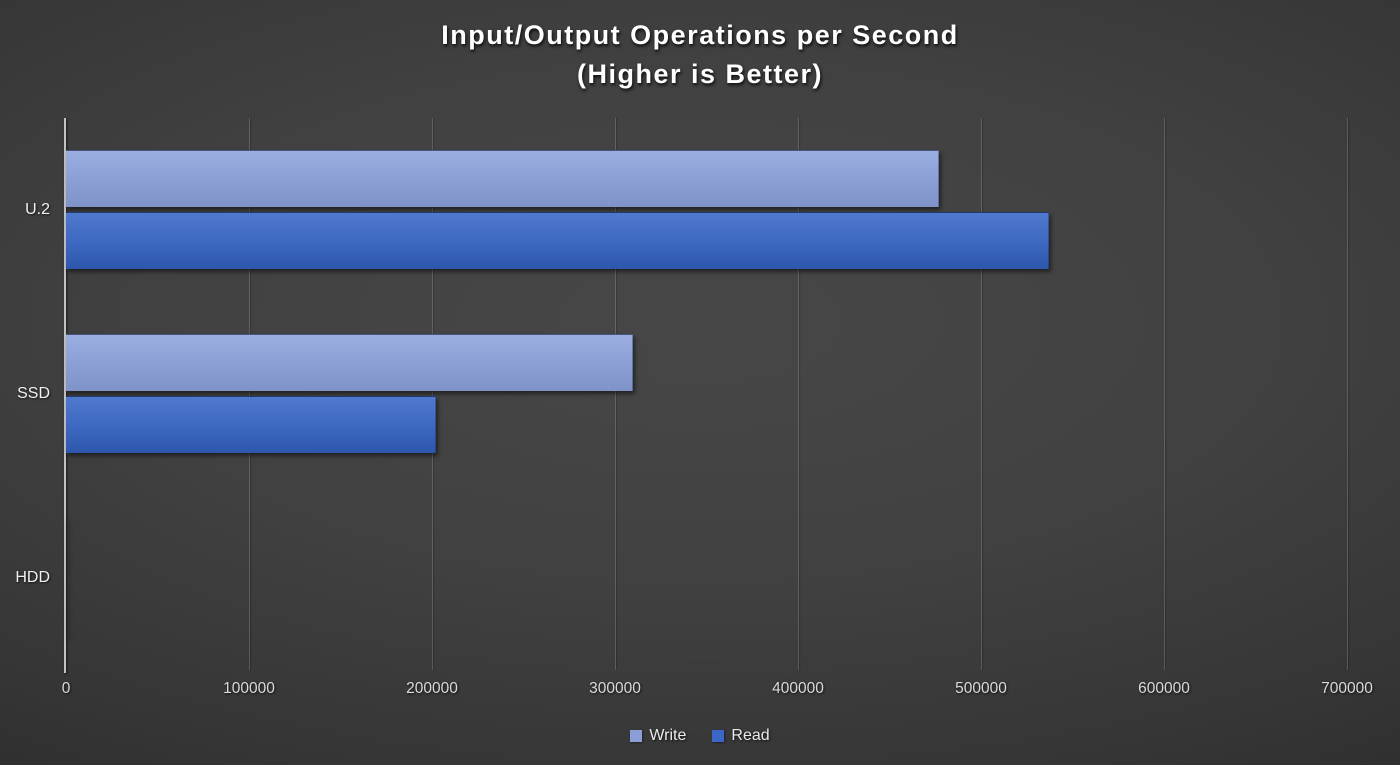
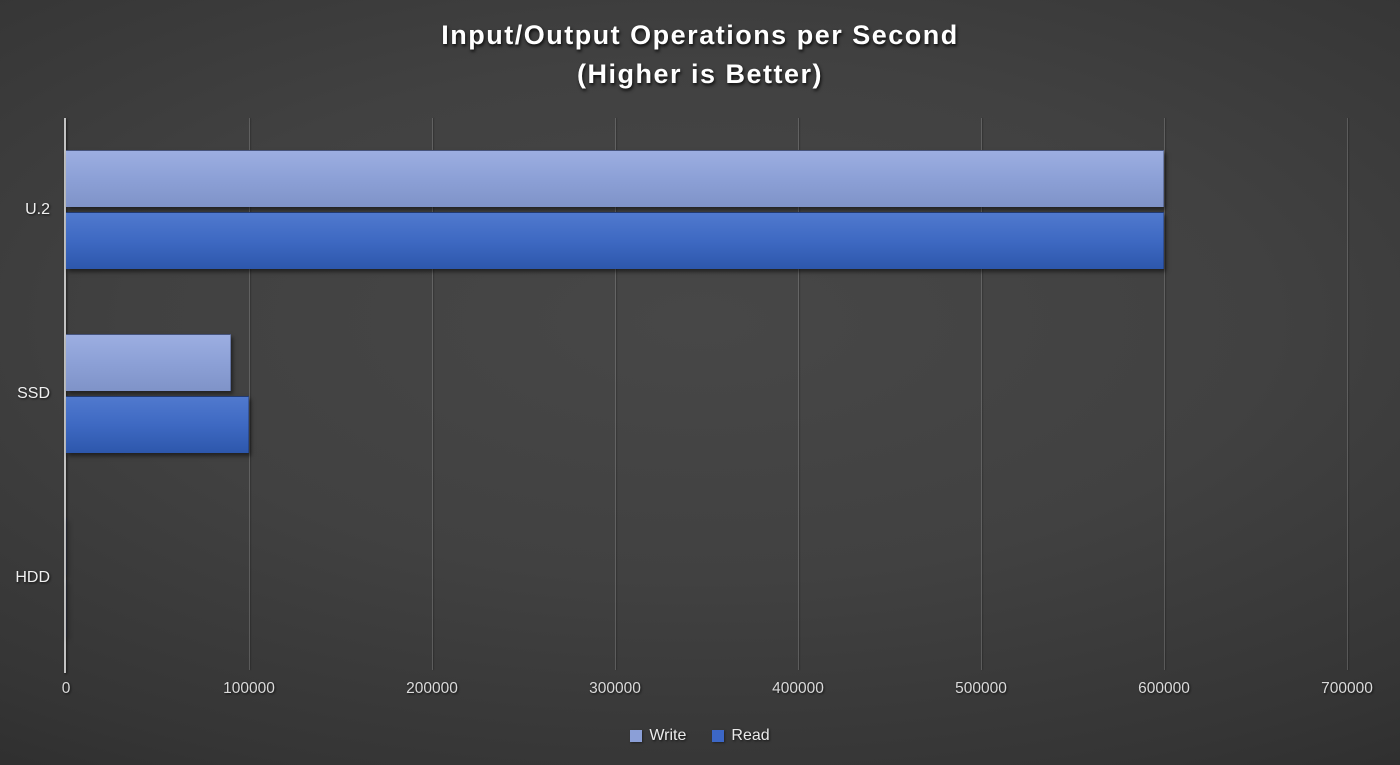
Write/U.2: 477000 -> 600000
Read/U.2: 537000 -> 600000
Write/SSD: 310000 -> 90000
Read/SSD: 202000 -> 100000
